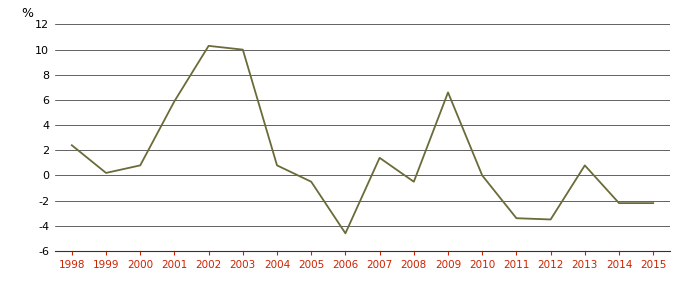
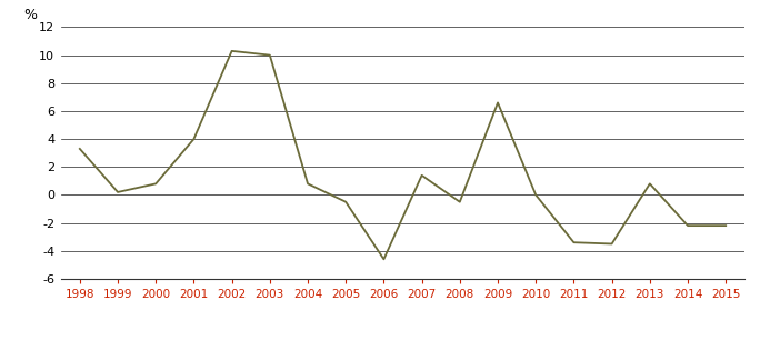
1998: 2.4 -> 3.3
2001: 5.9 -> 4.0
